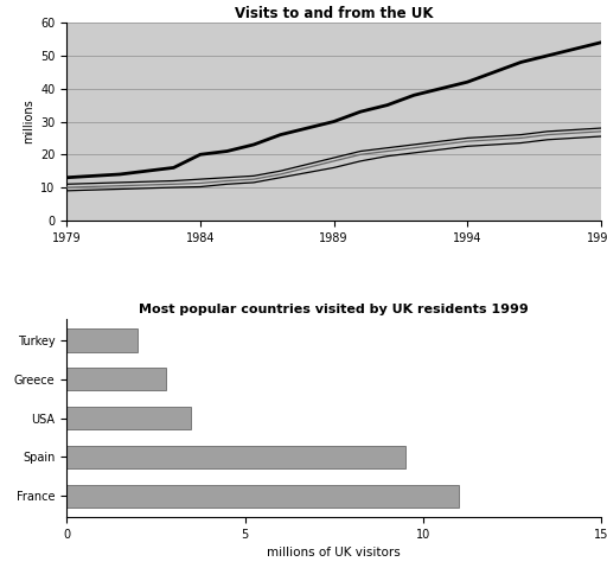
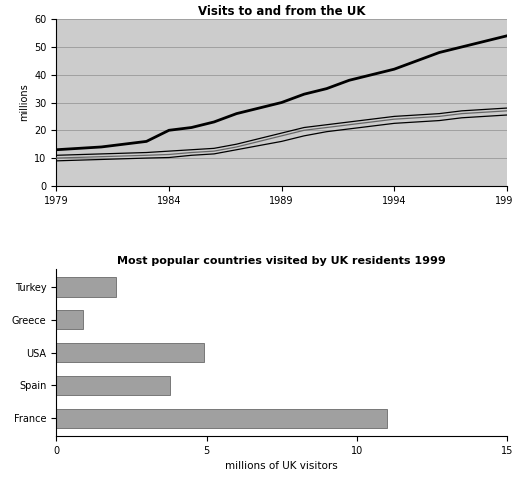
Most popular countries visited by UK residents 1999/Greece: 2.8 -> 0.9
Most popular countries visited by UK residents 1999/USA: 3.5 -> 4.9
Most popular countries visited by UK residents 1999/Spain: 9.5 -> 3.8
